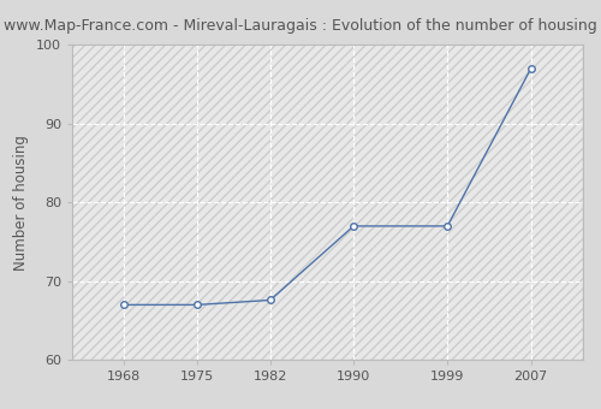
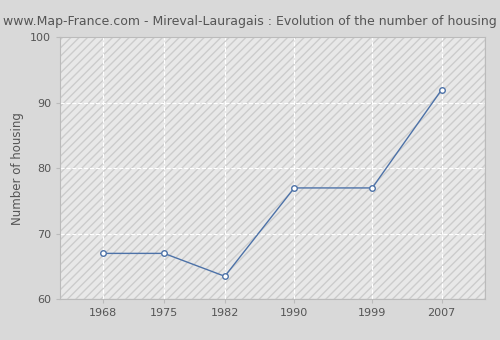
1982: 67.6 -> 63.5
2007: 97.0 -> 92.0
